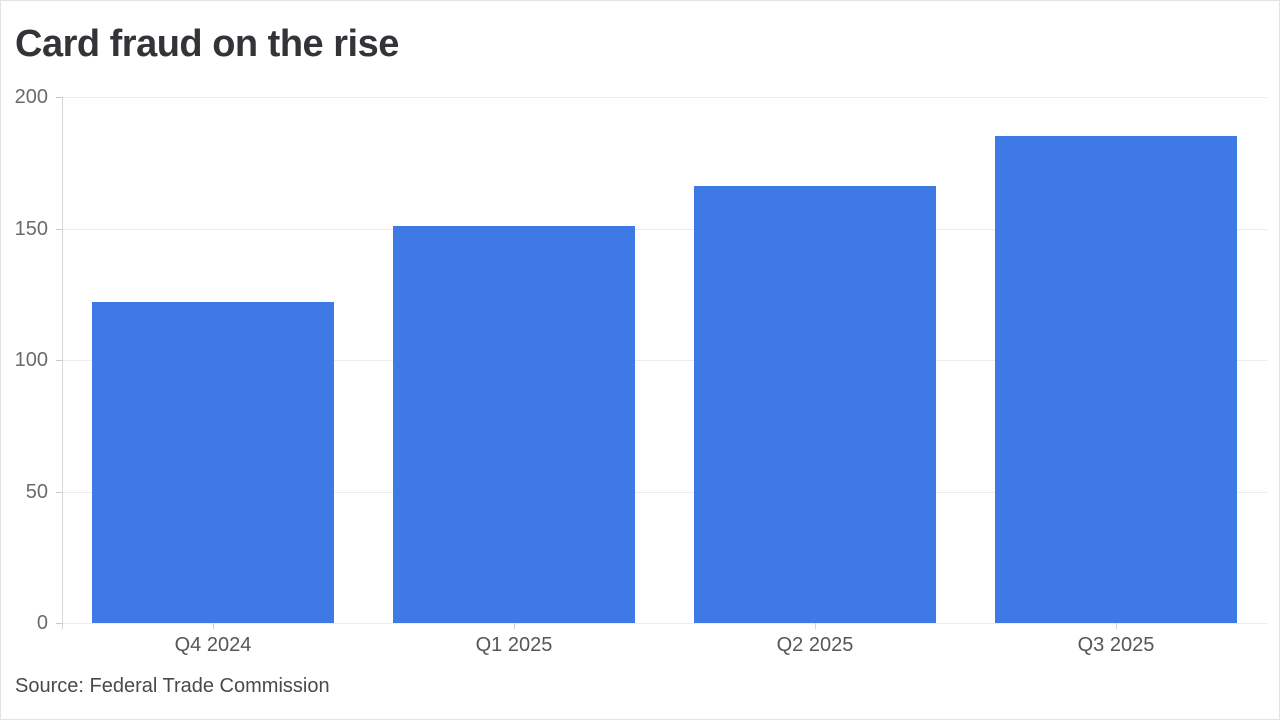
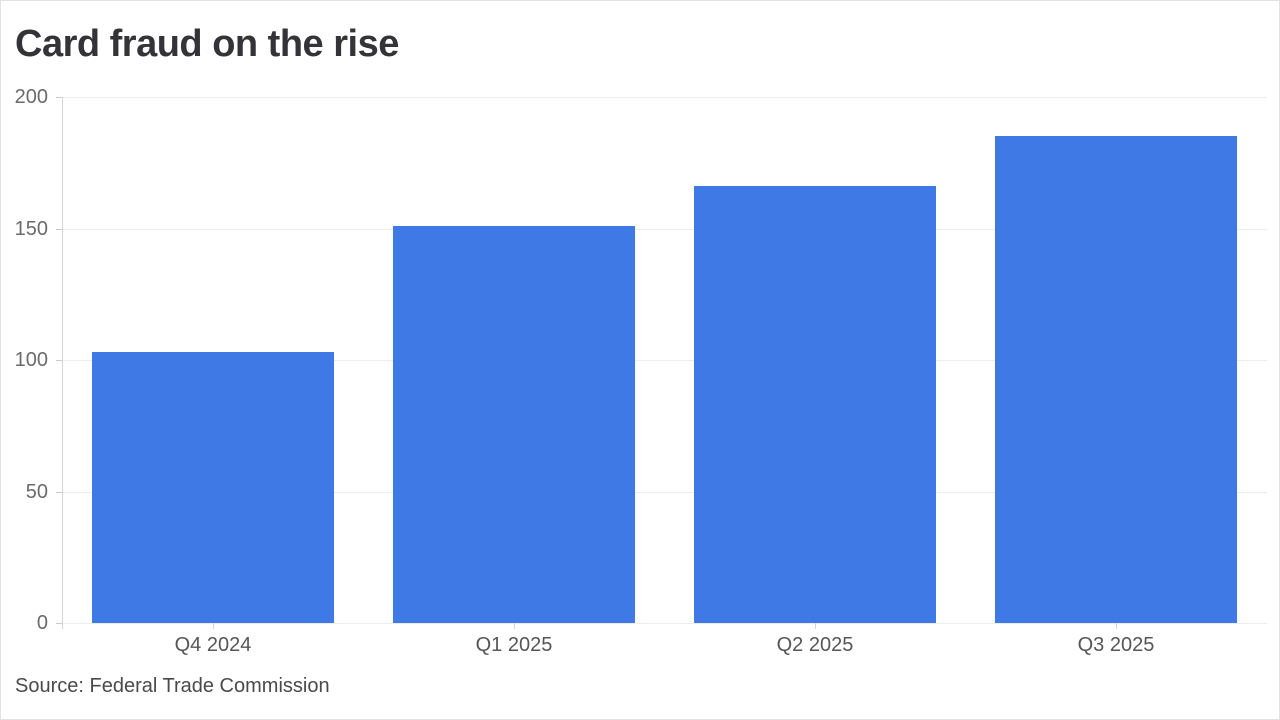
Q4 2024: 122 -> 103
